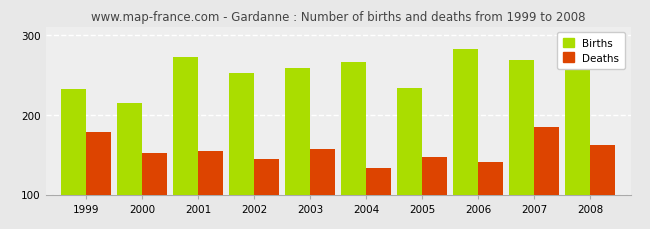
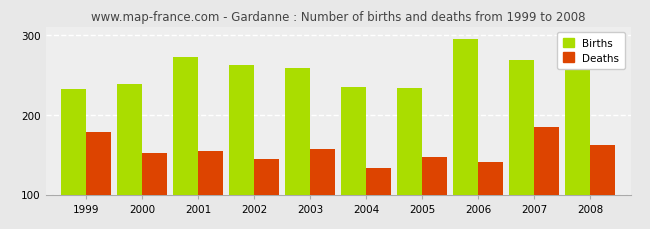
Births/2000: 214 -> 238
Births/2002: 252 -> 262
Births/2004: 266 -> 235
Births/2006: 282 -> 295
